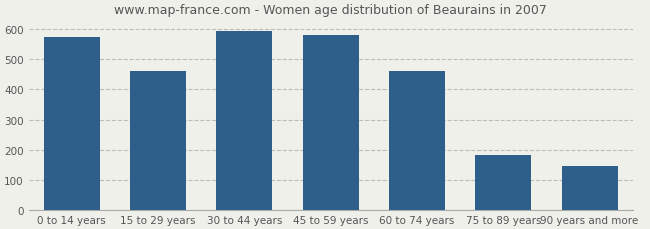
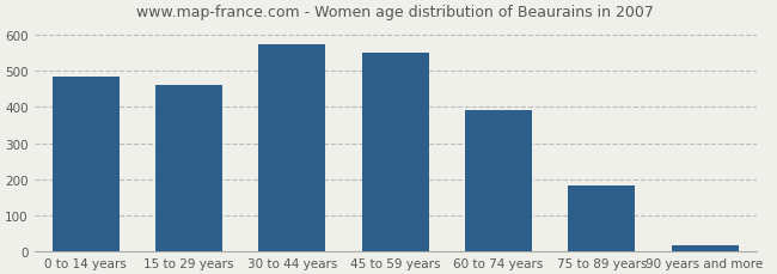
0 to 14 years: 575 -> 485
30 to 44 years: 595 -> 575
45 to 59 years: 580 -> 550
60 to 74 years: 460 -> 390
90 years and more: 145 -> 18
